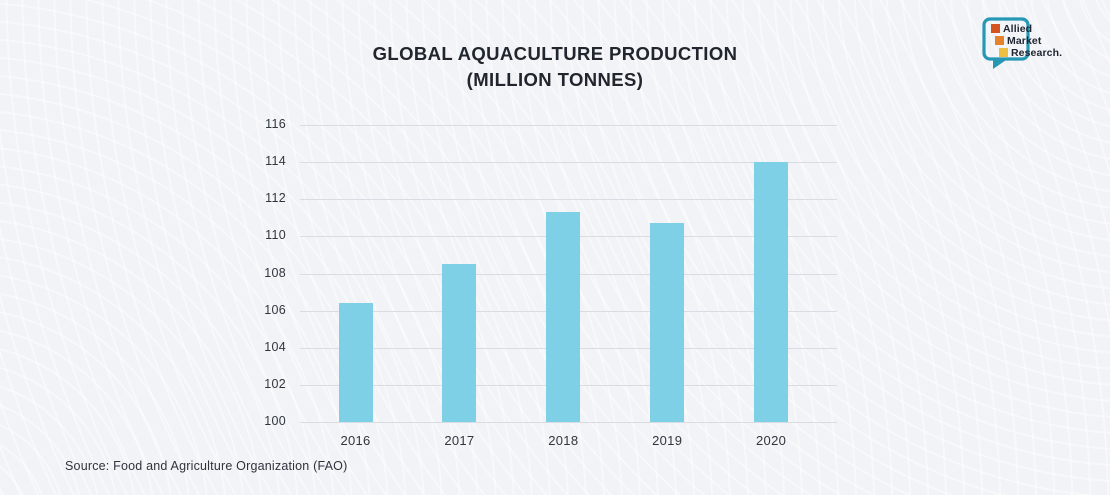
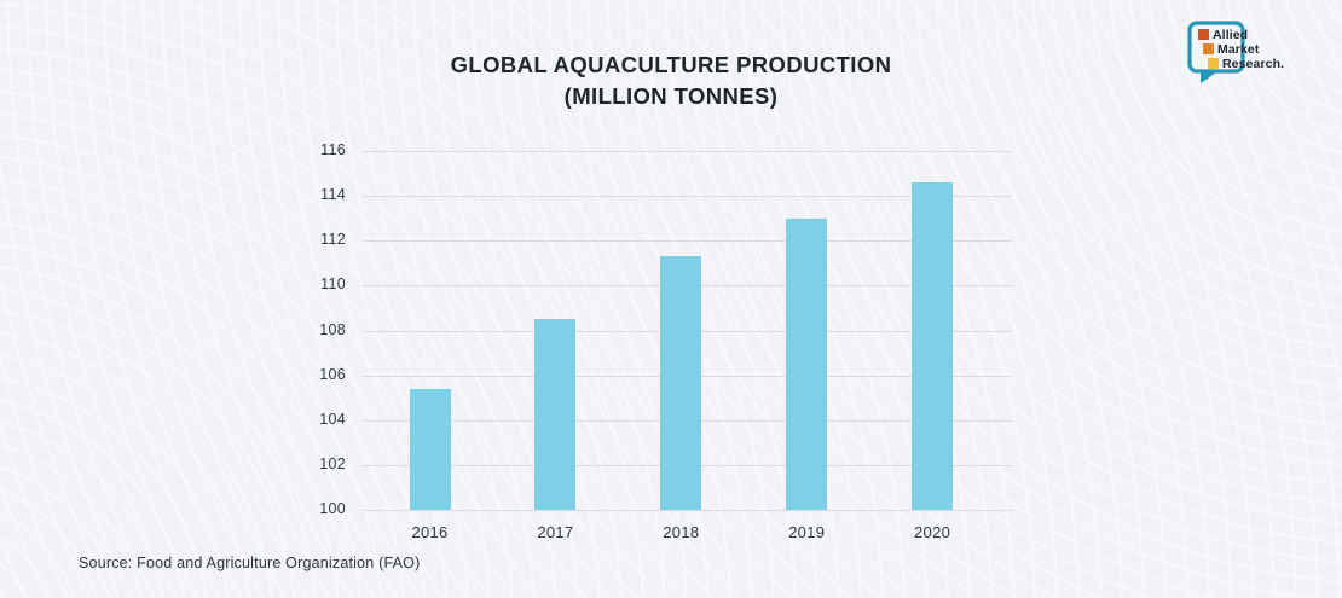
2016: 106.4 -> 105.4
2019: 110.7 -> 113.0
2020: 114.0 -> 114.6
